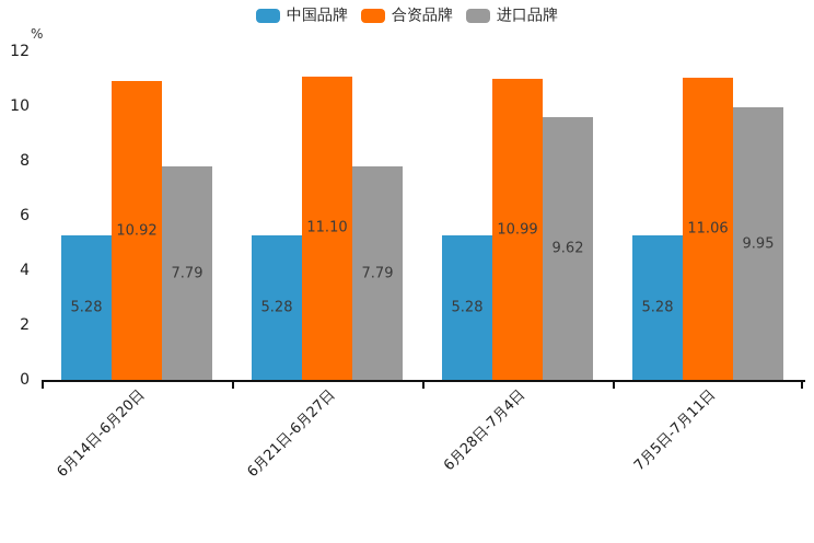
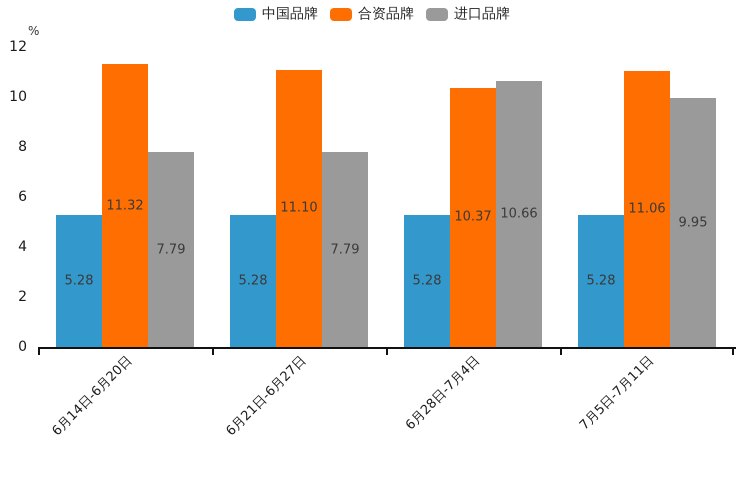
合资品牌/6月14日-6月20日: 10.92 -> 11.32
合资品牌/6月28日-7月4日: 10.99 -> 10.37
进口品牌/6月28日-7月4日: 9.62 -> 10.66
